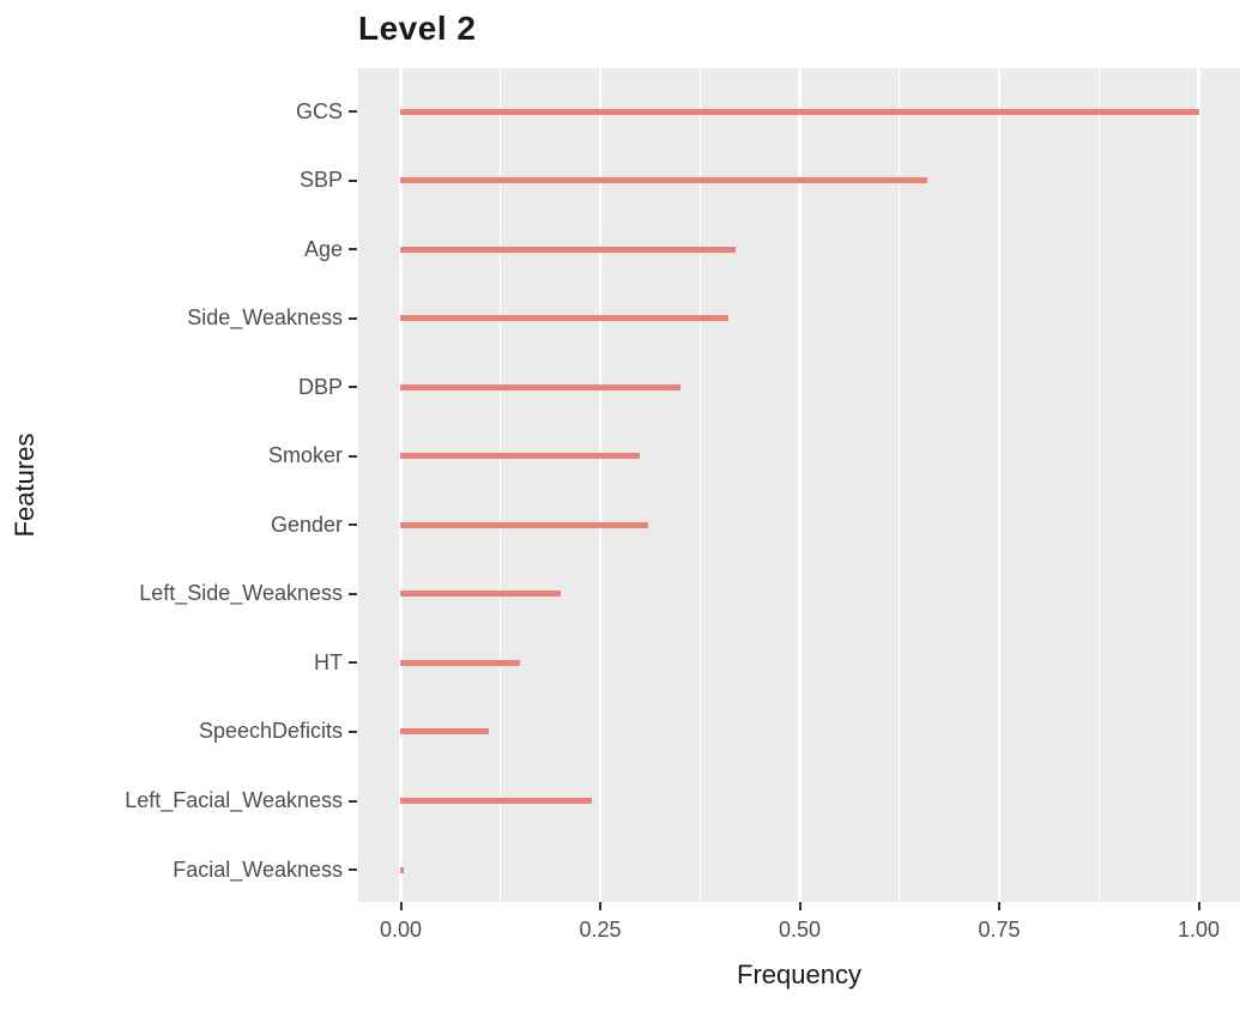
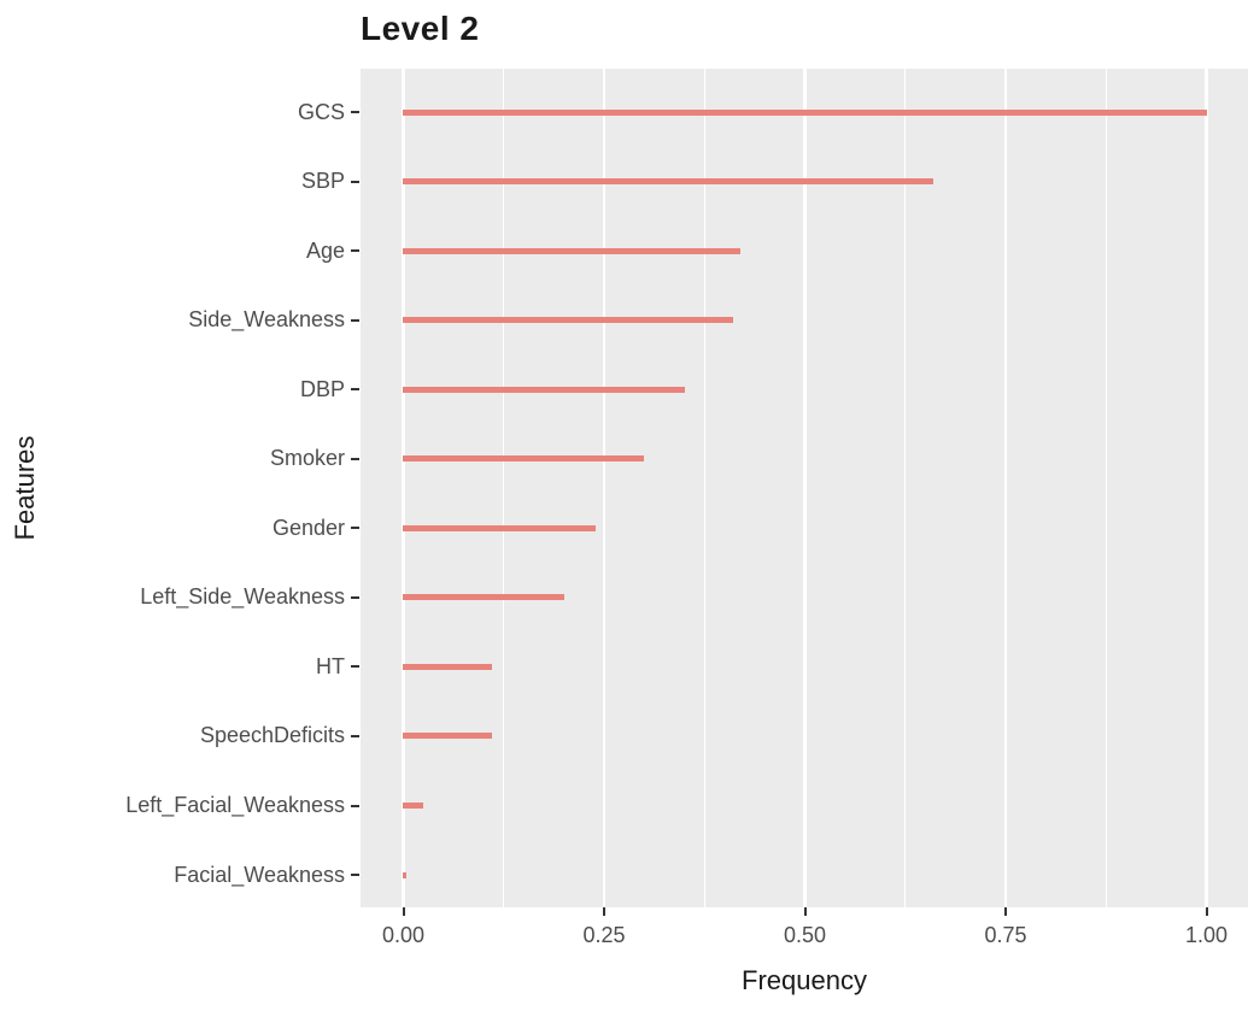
Gender: 0.31 -> 0.24
HT: 0.15 -> 0.11
Left_Facial_Weakness: 0.24 -> 0.03
